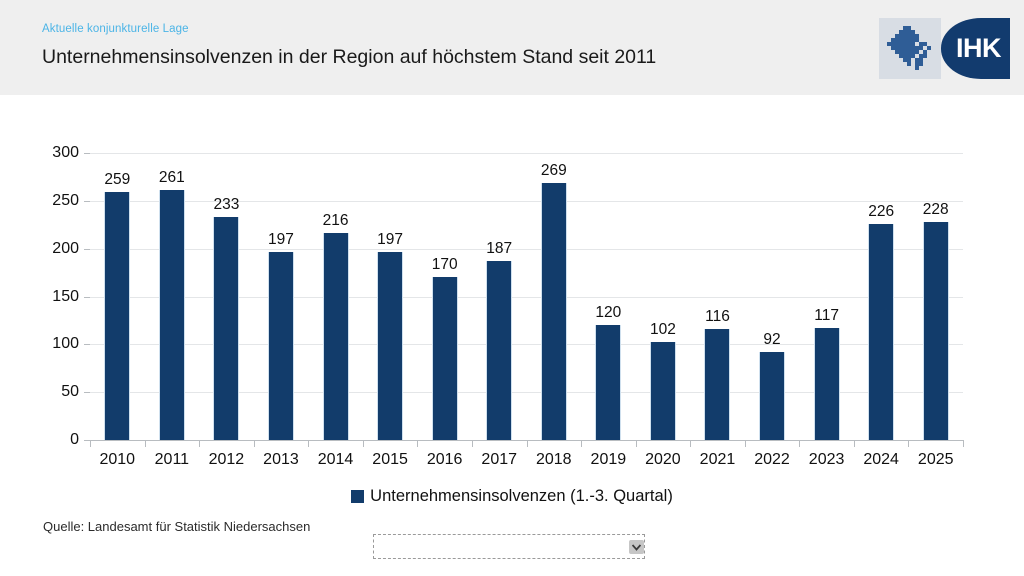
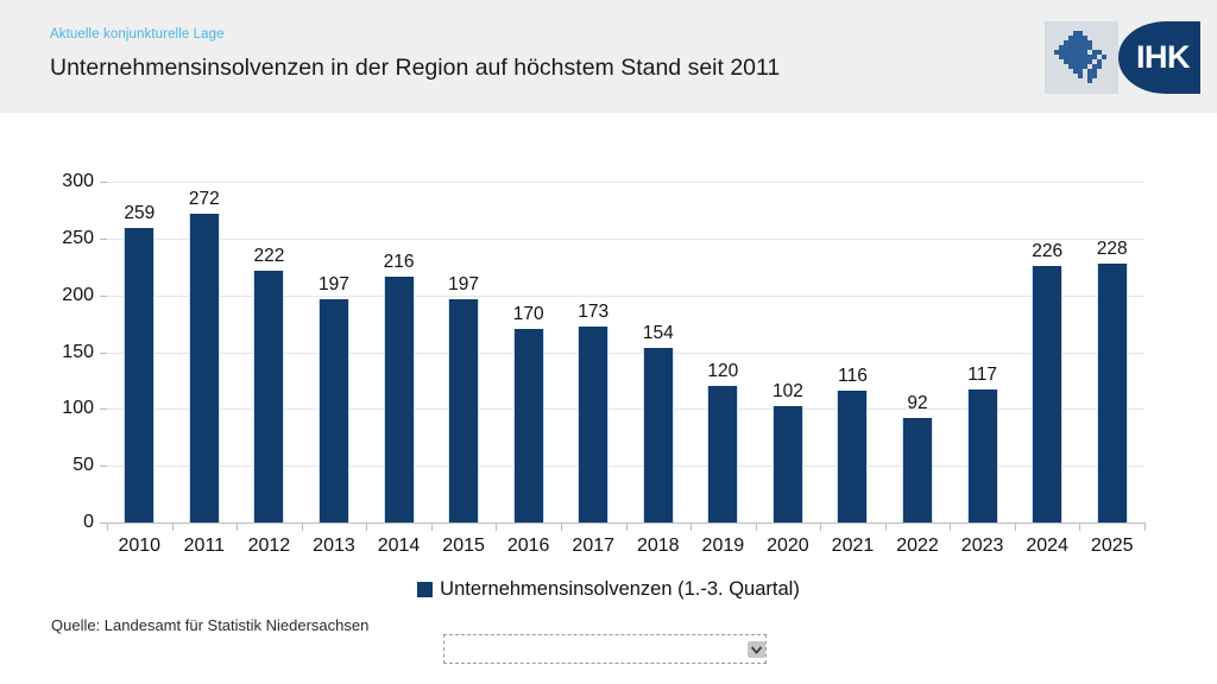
2011: 261 -> 272
2012: 233 -> 222
2017: 187 -> 173
2018: 269 -> 154
